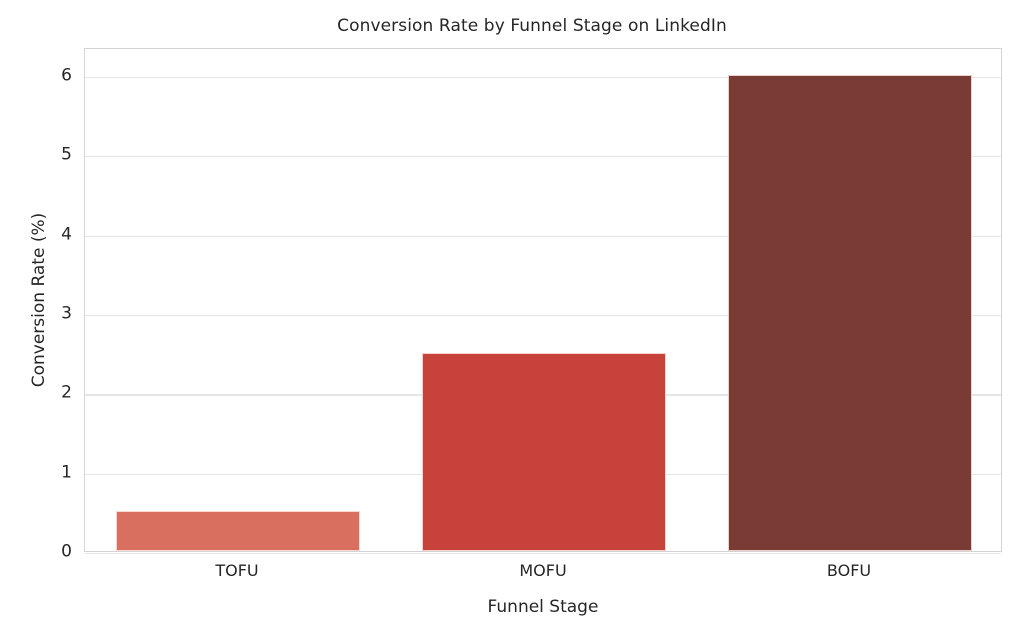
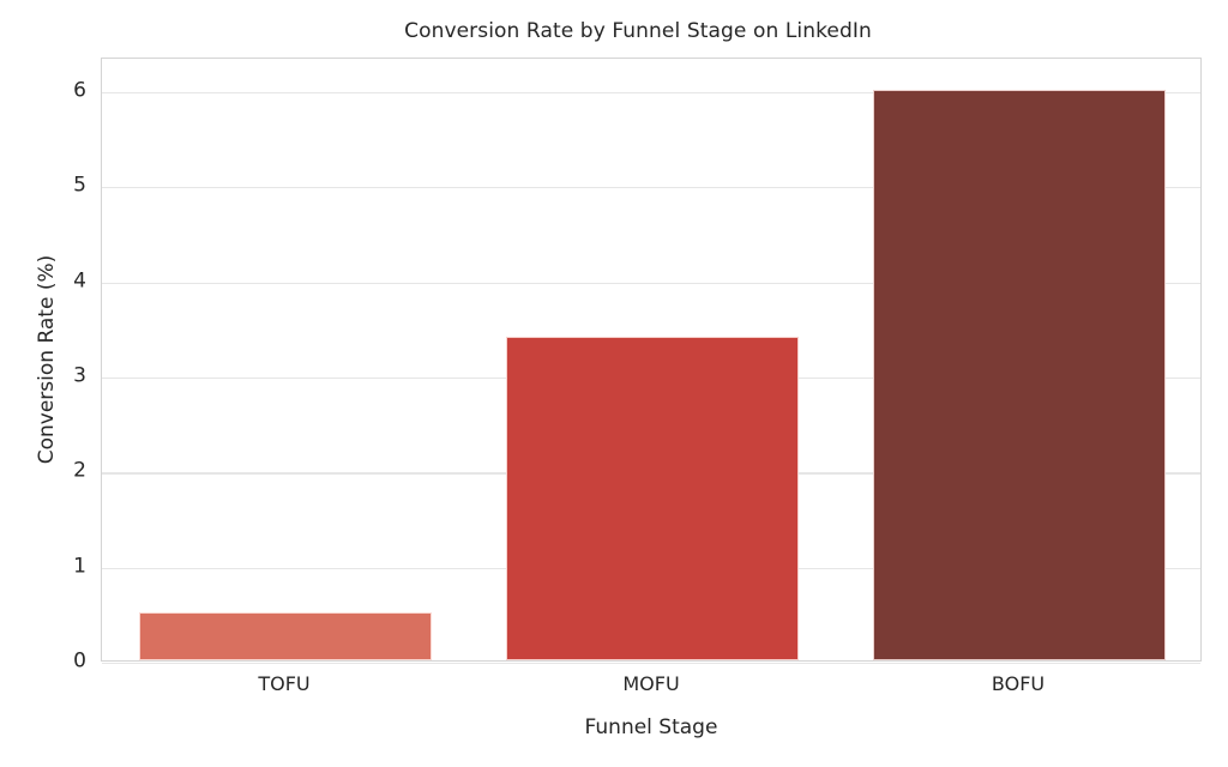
MOFU: 2.5 -> 3.4
